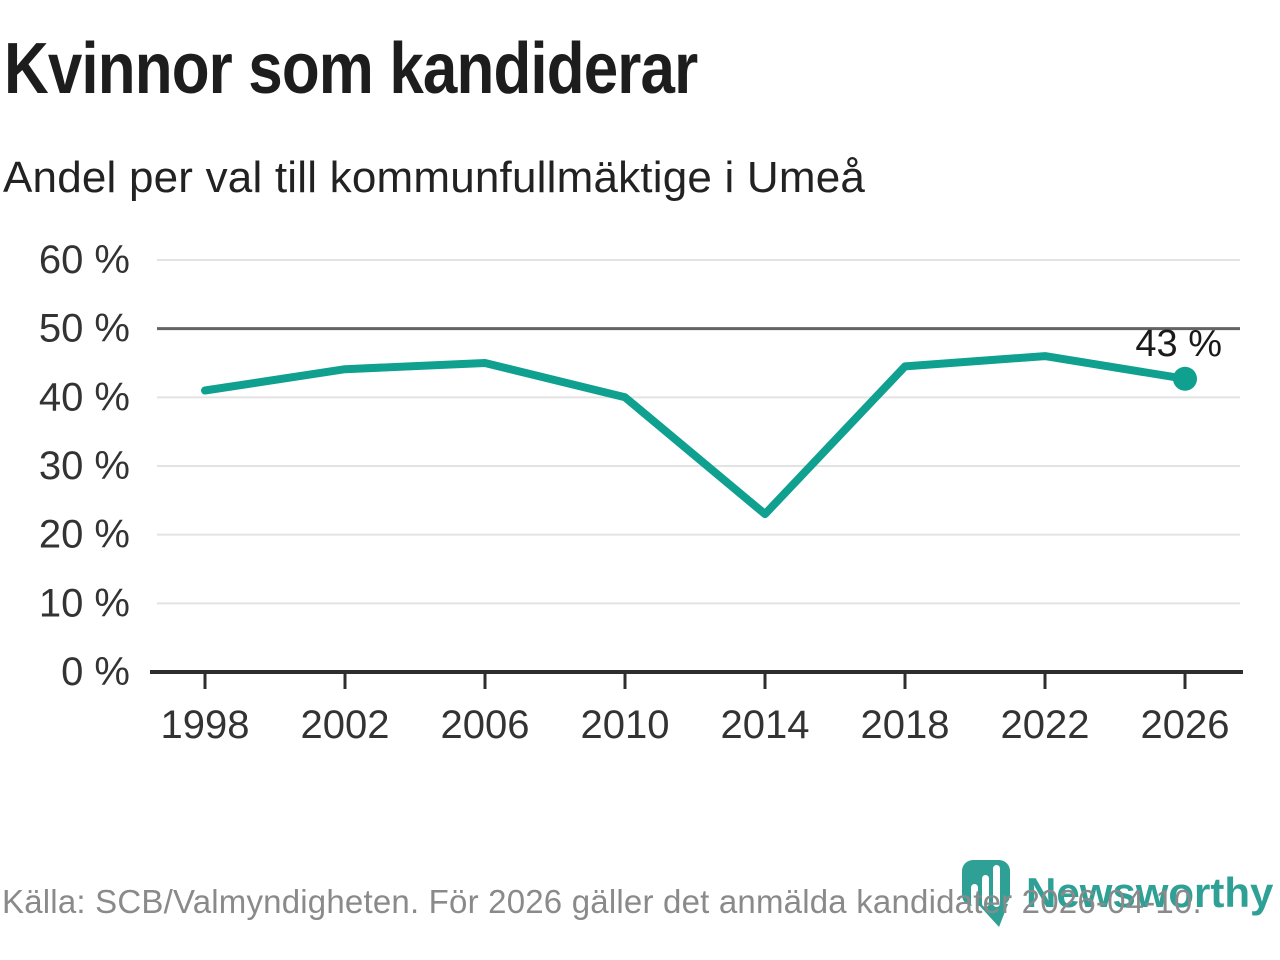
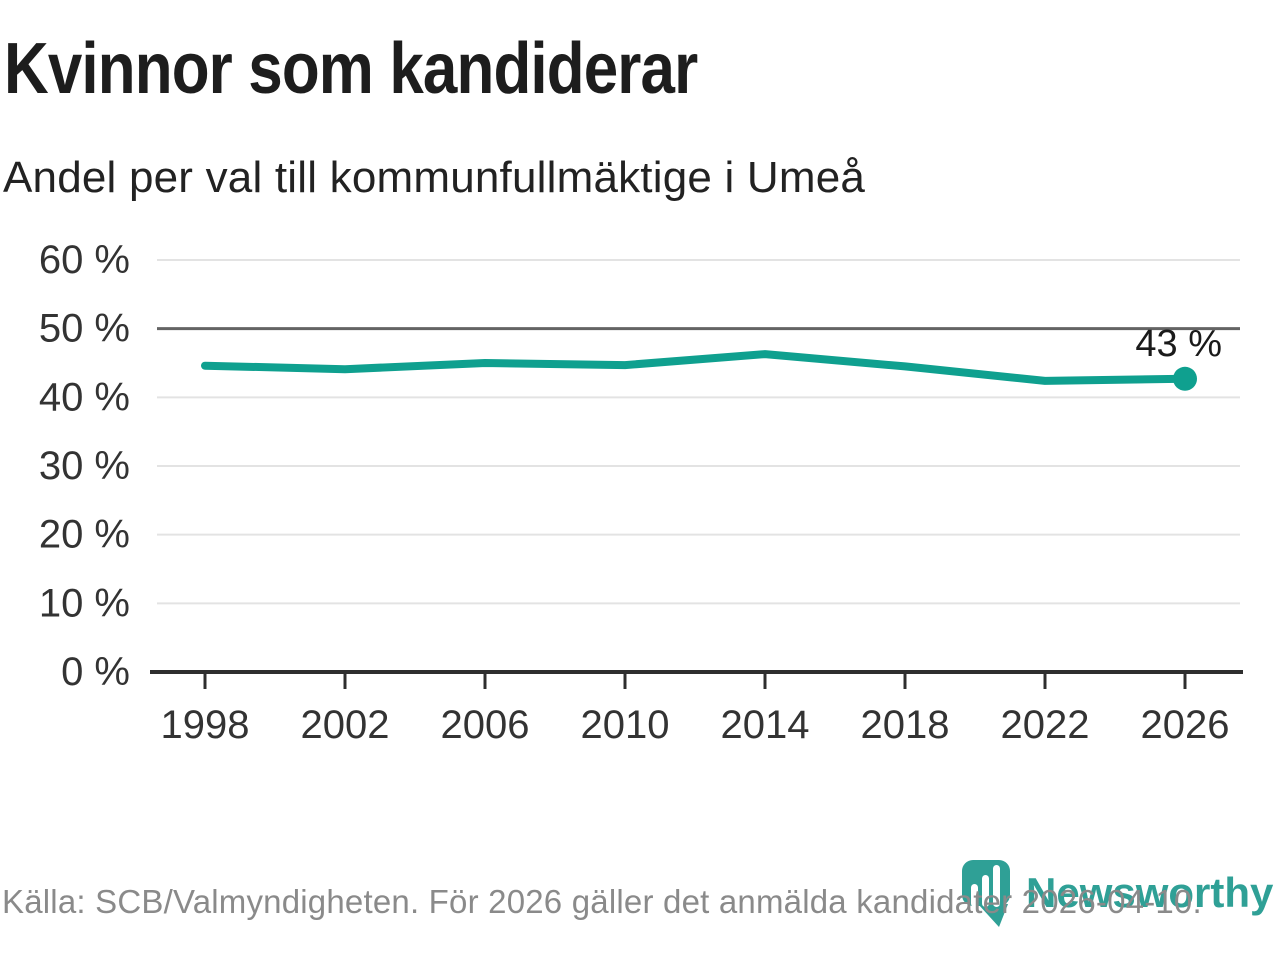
1998: 41% -> 45%
2010: 40% -> 45%
2014: 23% -> 46%
2022: 46% -> 42%
